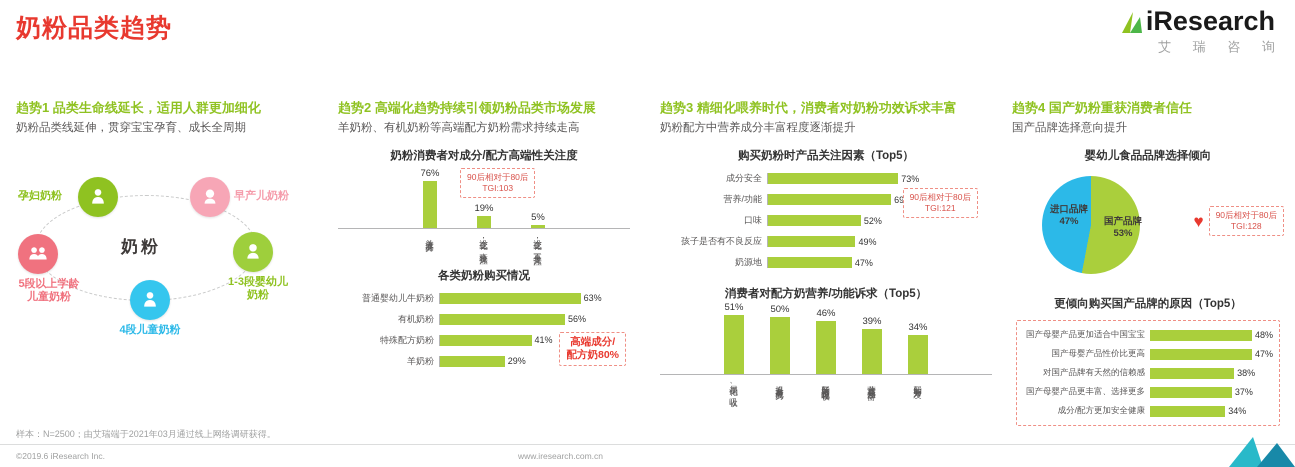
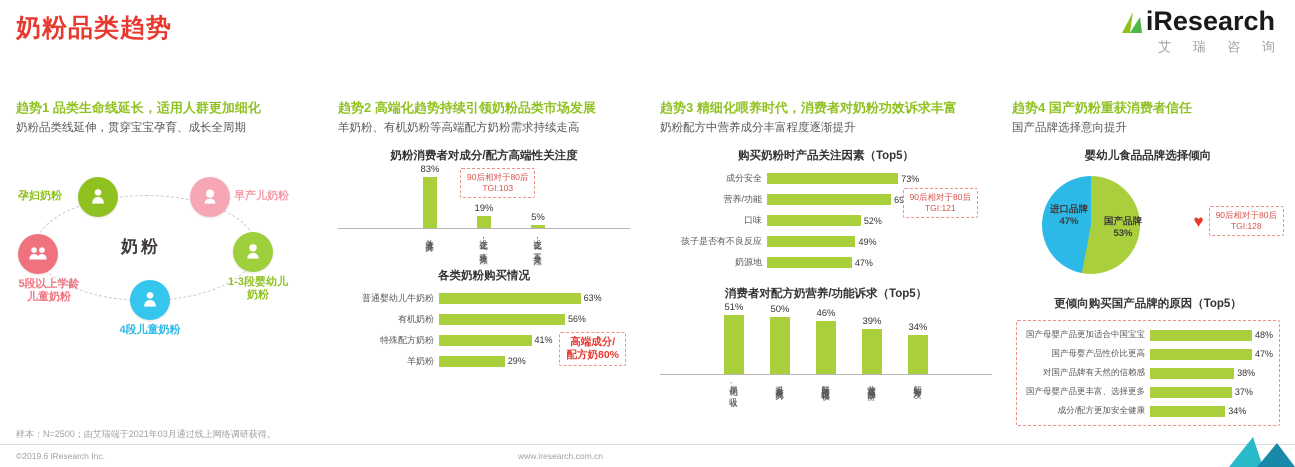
奶粉消费者对成分/配方高端性关注度/关注度提升: 76% -> 83%
